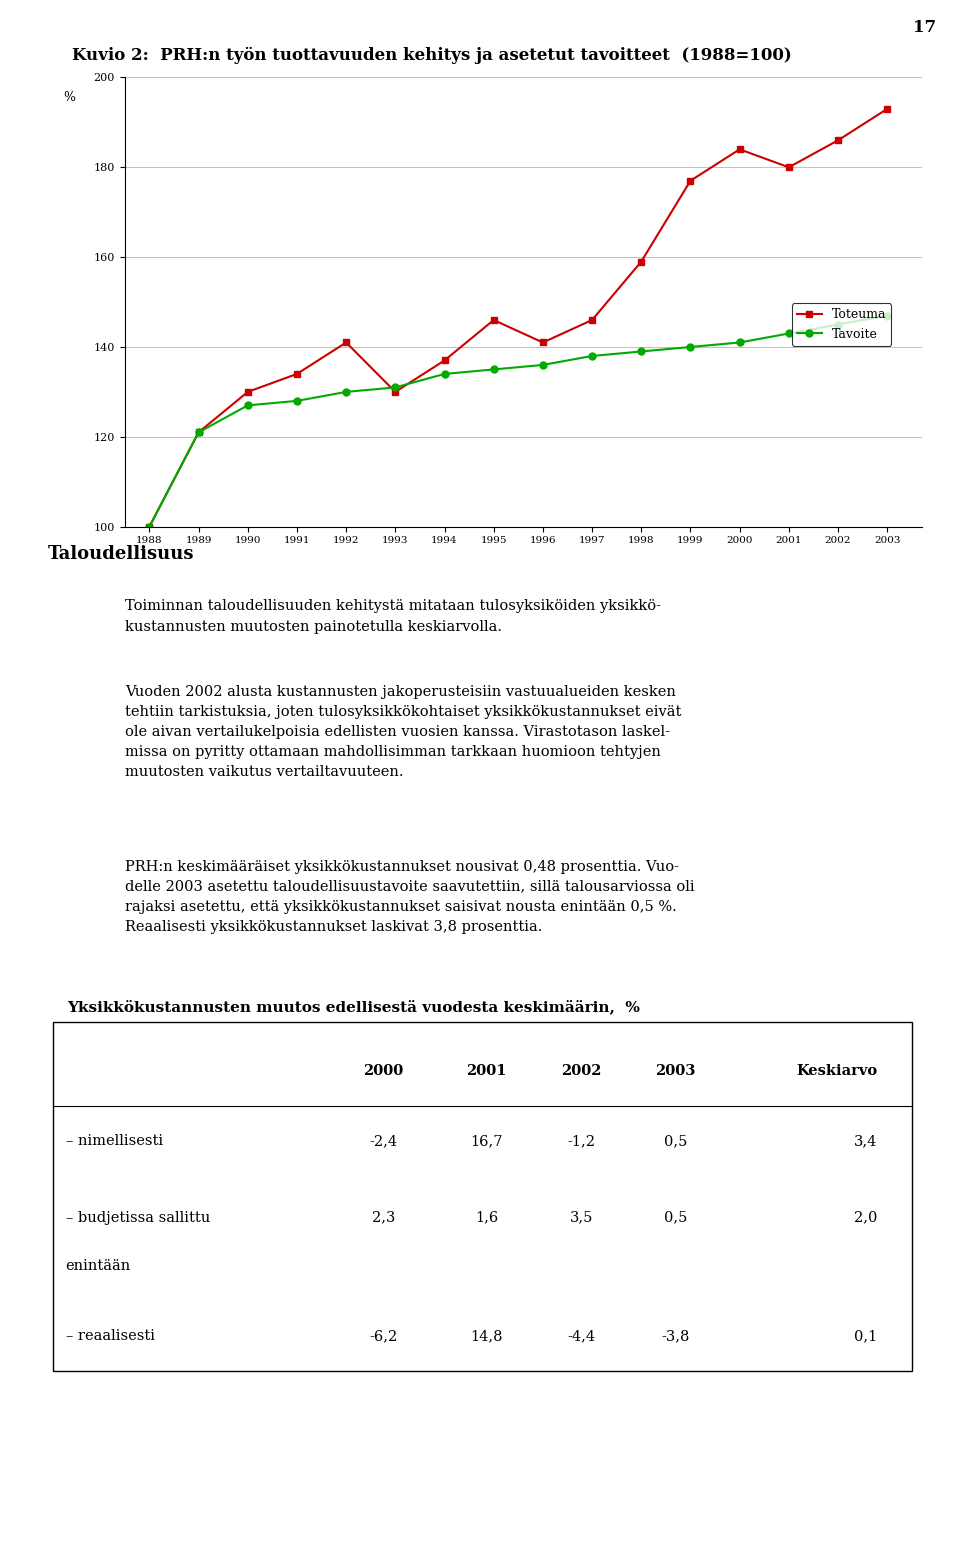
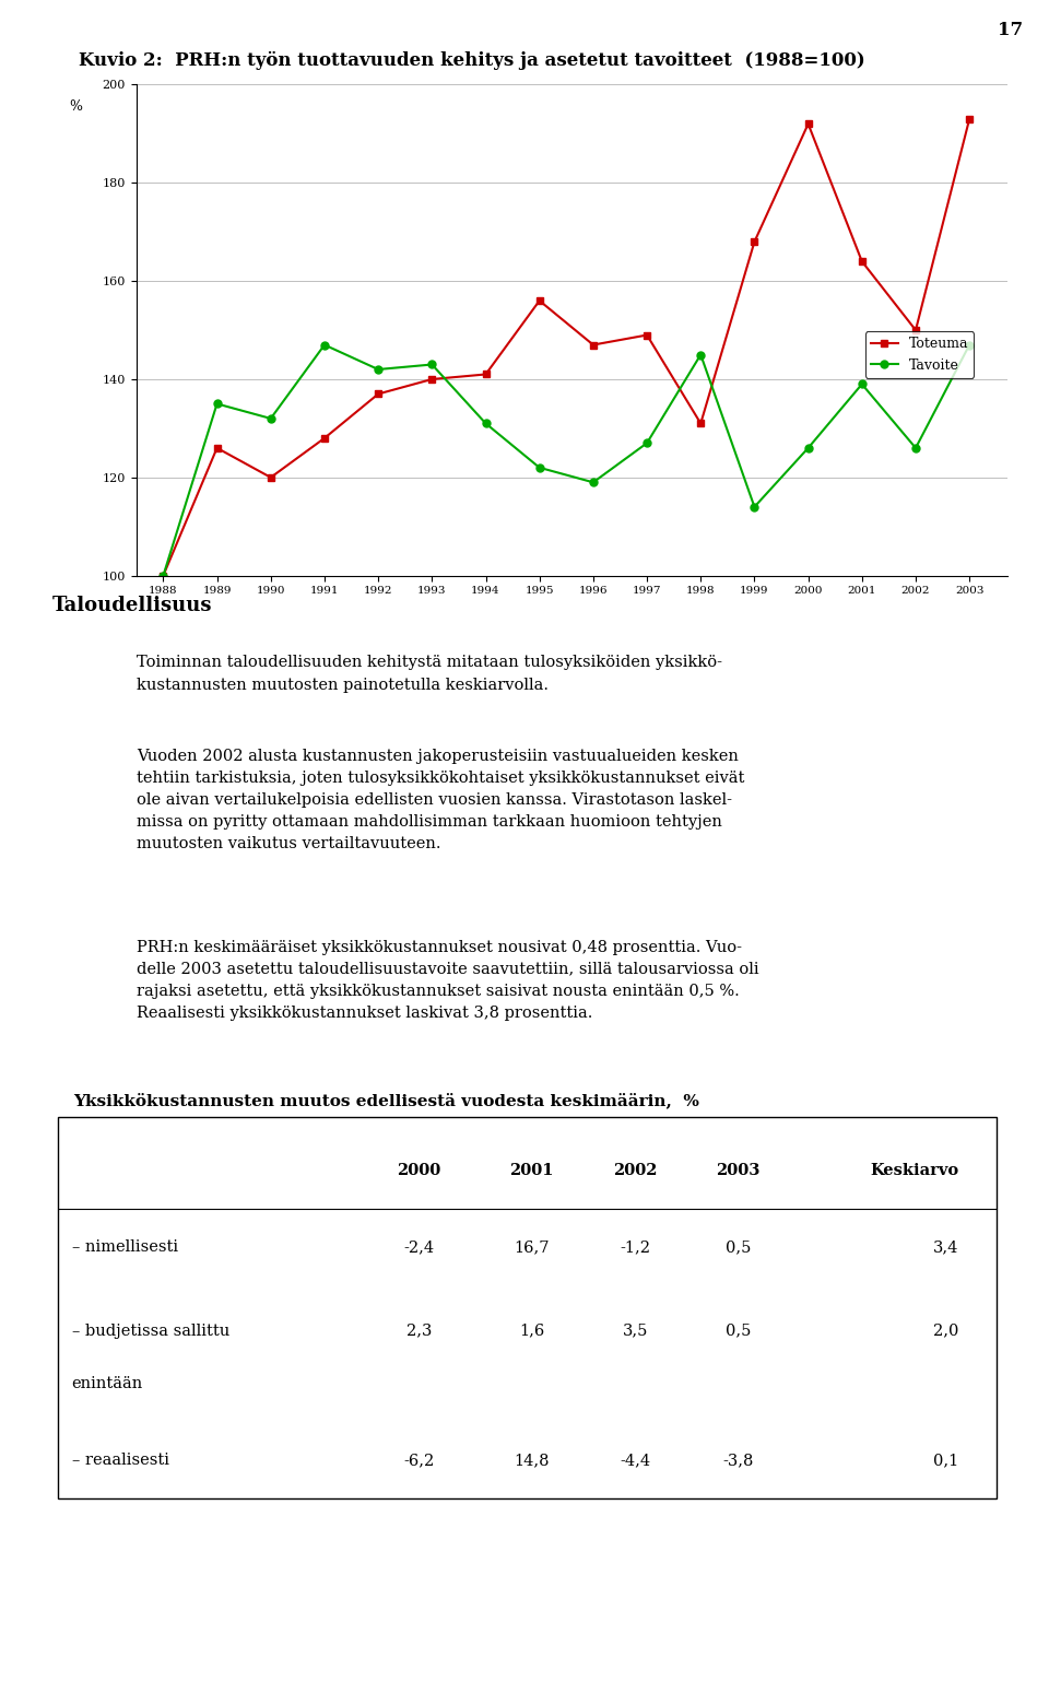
Toteuma/1989: 121 -> 126
Tavoite/1989: 121 -> 135
Toteuma/1990: 130 -> 120
Tavoite/1990: 127 -> 132
Toteuma/1991: 134 -> 128
Tavoite/1991: 128 -> 147
Toteuma/1992: 141 -> 137
Tavoite/1992: 130 -> 142
Toteuma/1993: 130 -> 140
Tavoite/1993: 131 -> 143
Toteuma/1994: 137 -> 141
Tavoite/1994: 134 -> 131
Toteuma/1995: 146 -> 156
Tavoite/1995: 135 -> 122
Toteuma/1996: 141 -> 147
Tavoite/1996: 136 -> 119
Toteuma/1997: 146 -> 149
Tavoite/1997: 138 -> 127
Toteuma/1998: 159 -> 131
Tavoite/1998: 139 -> 145
Toteuma/1999: 177 -> 168
Tavoite/1999: 140 -> 114
Toteuma/2000: 184 -> 192
Tavoite/2000: 141 -> 126
Toteuma/2001: 180 -> 164
Tavoite/2001: 143 -> 139
Toteuma/2002: 186 -> 150
Tavoite/2002: 145 -> 126
